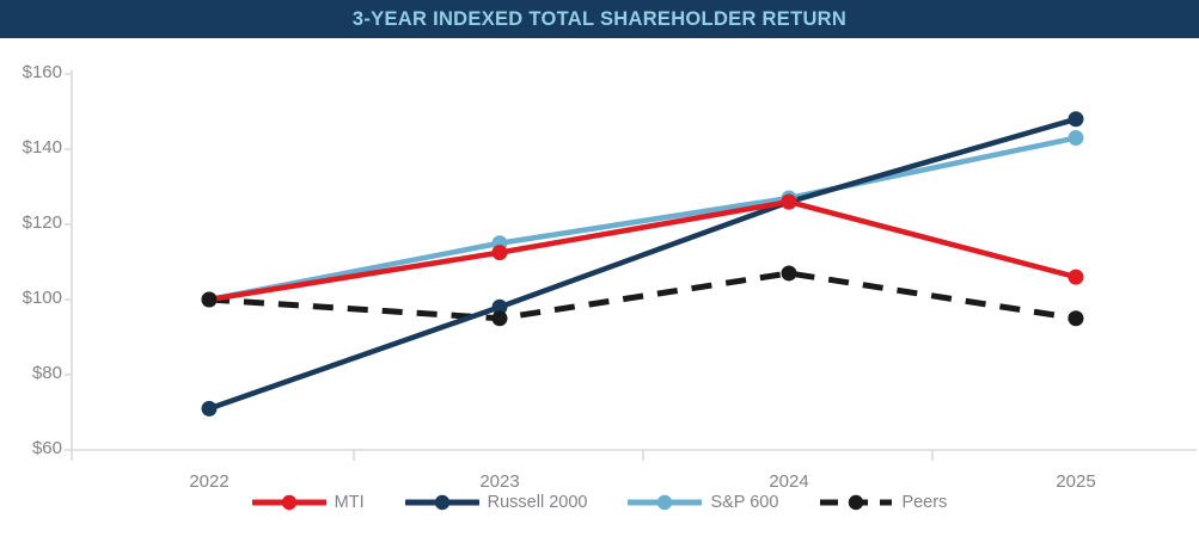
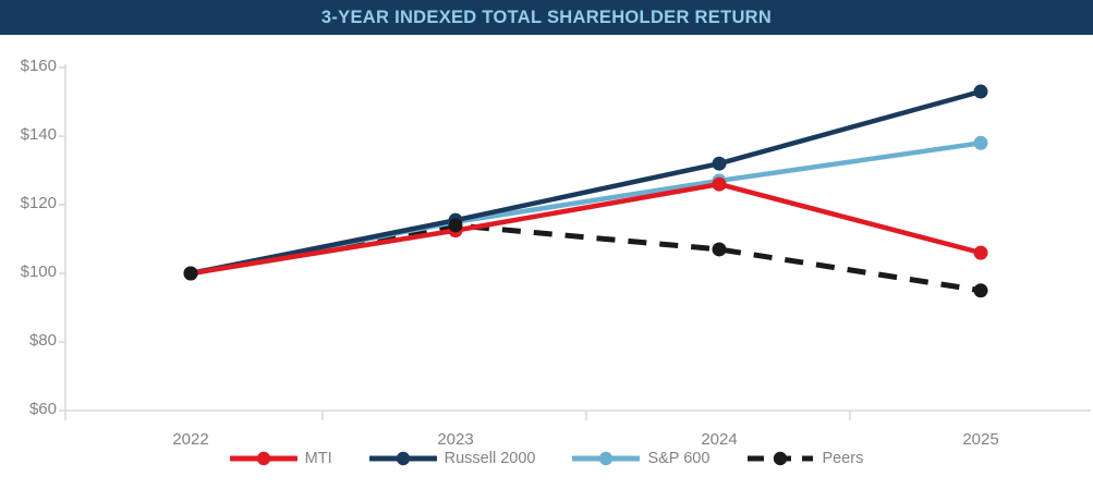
Russell 2000/2022: $71 -> $100
Russell 2000/2023: $98 -> $116
Peers/2023: $95 -> $114
Russell 2000/2024: $126 -> $132
Russell 2000/2025: $148 -> $153
S&P 600/2025: $143 -> $138
